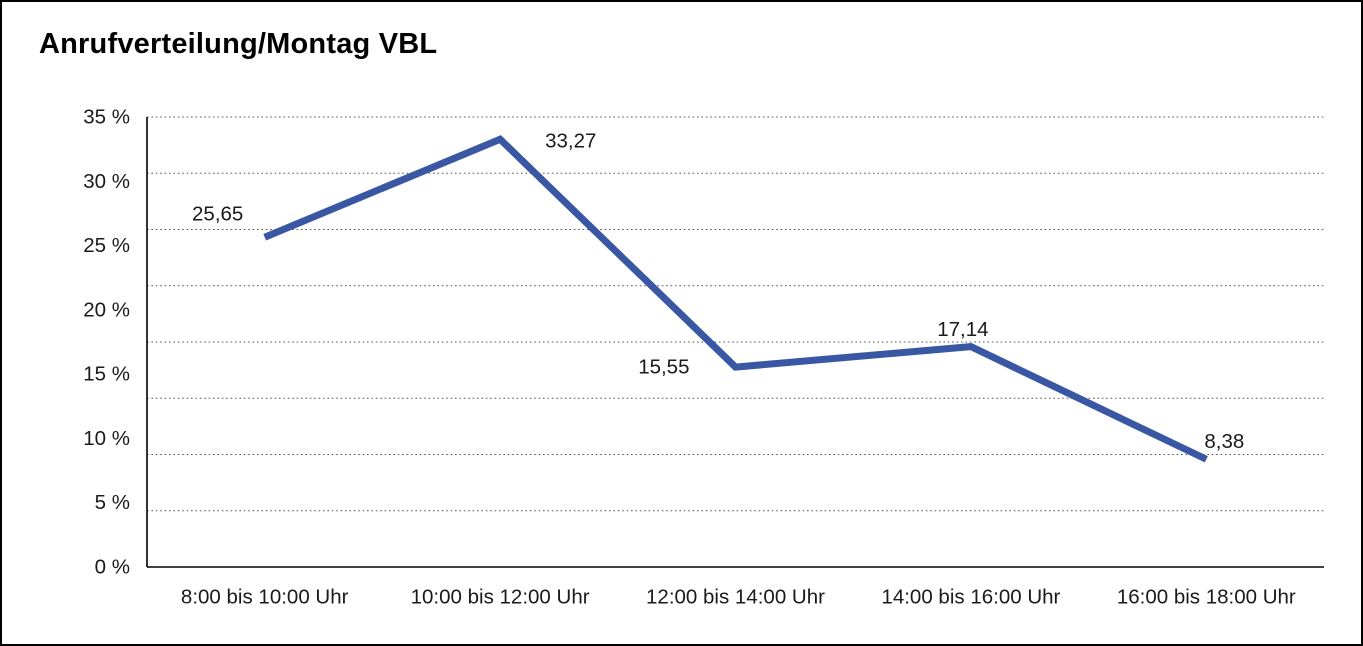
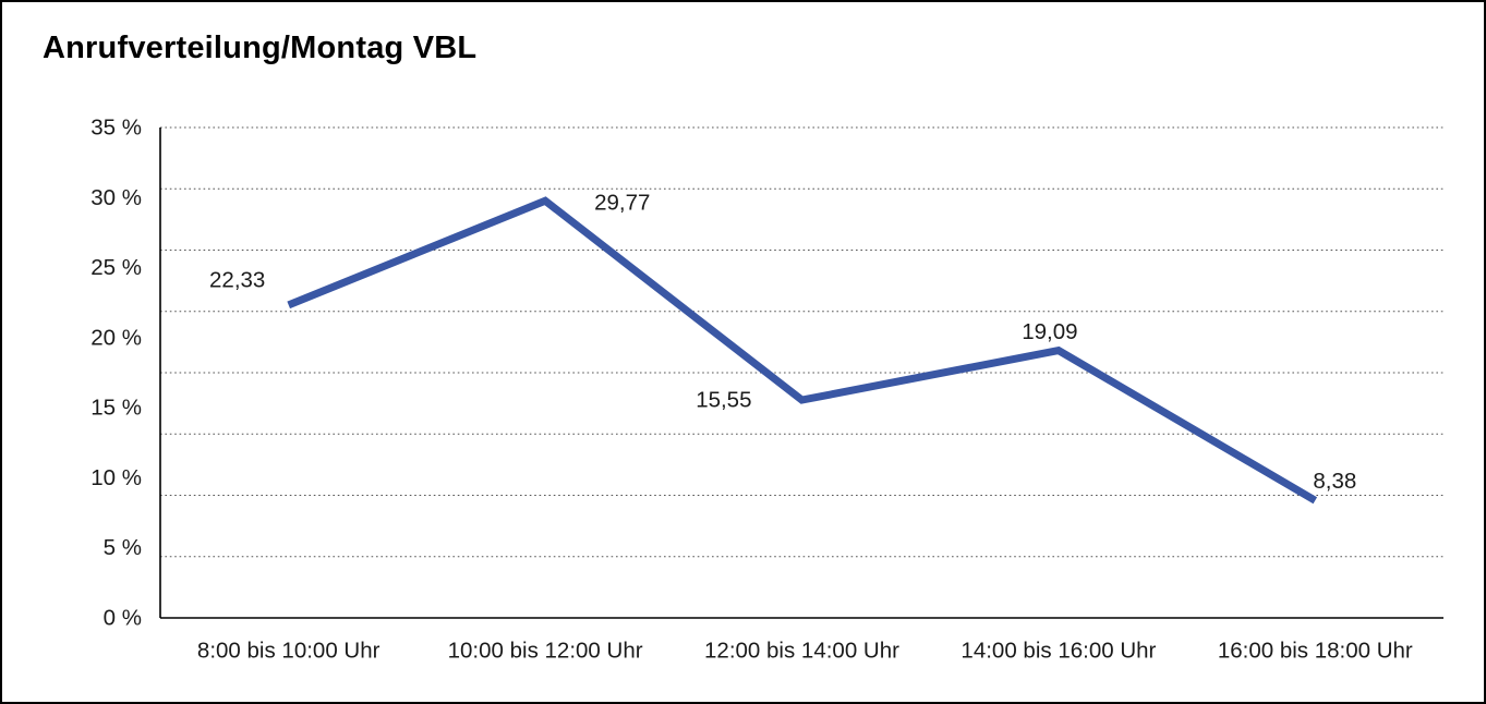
8:00 bis 10:00 Uhr: 25,65 -> 22,33
10:00 bis 12:00 Uhr: 33,27 -> 29,77
14:00 bis 16:00 Uhr: 17,14 -> 19,09
